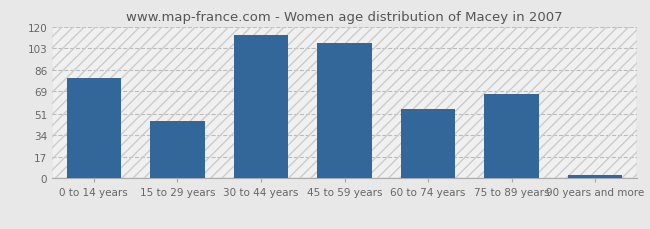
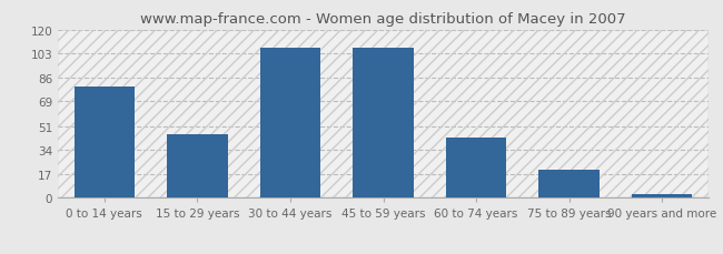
30 to 44 years: 113 -> 107
60 to 74 years: 55 -> 43
75 to 89 years: 67 -> 20
